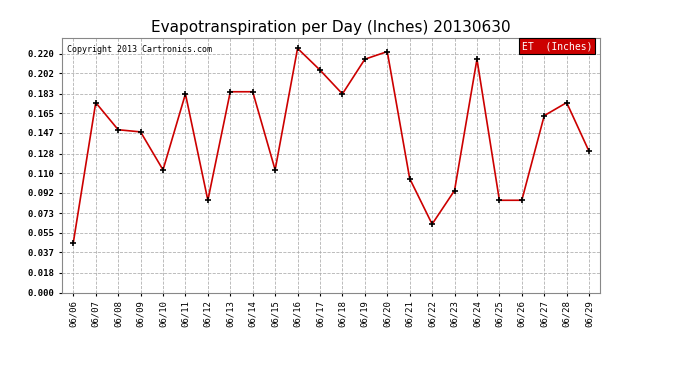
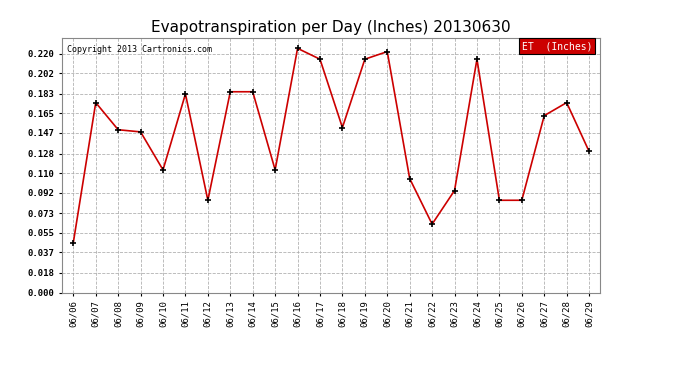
06/17: 0.205 -> 0.215
06/18: 0.183 -> 0.152
